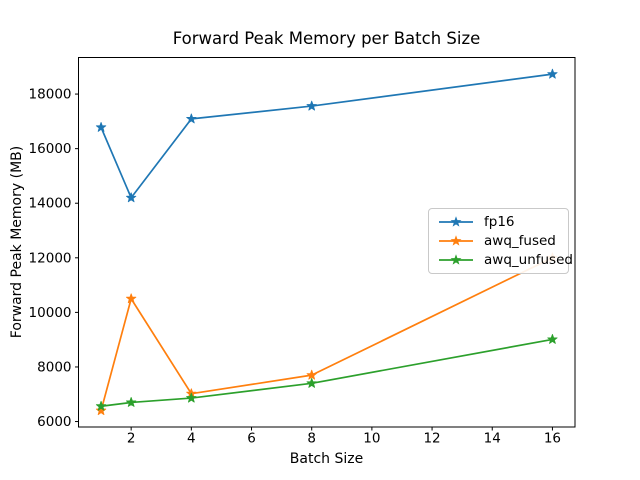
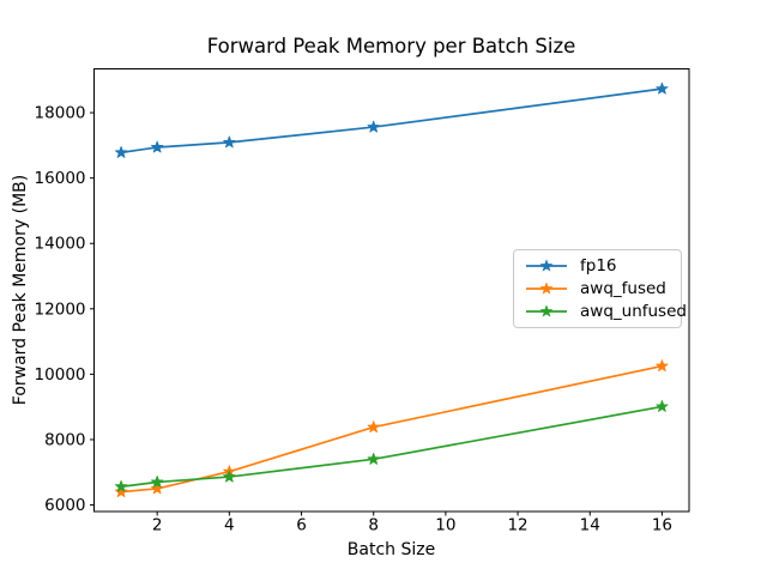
fp16/2: 14200 -> 16900
awq_fused/2: 10500 -> 6500
awq_fused/8: 7700 -> 8400
awq_fused/16: 12000 -> 10200
